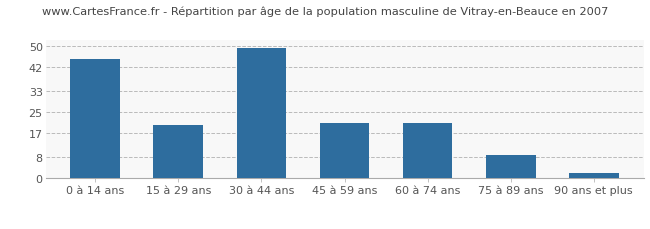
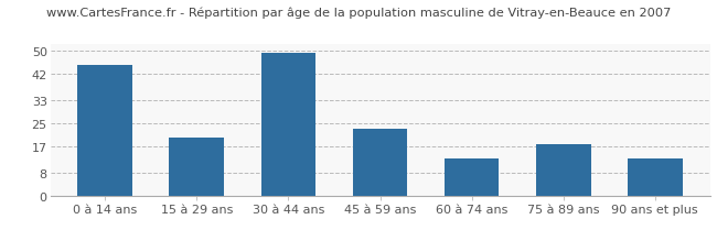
45 à 59 ans: 21 -> 23
60 à 74 ans: 21 -> 13
75 à 89 ans: 9 -> 18
90 ans et plus: 2 -> 13
